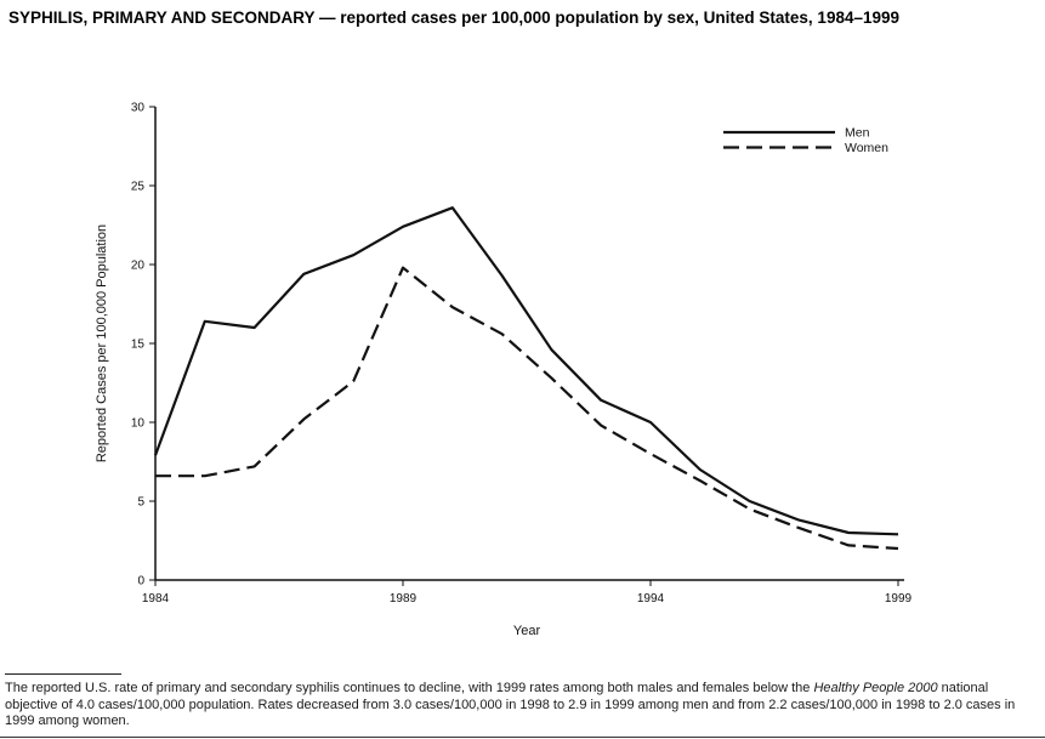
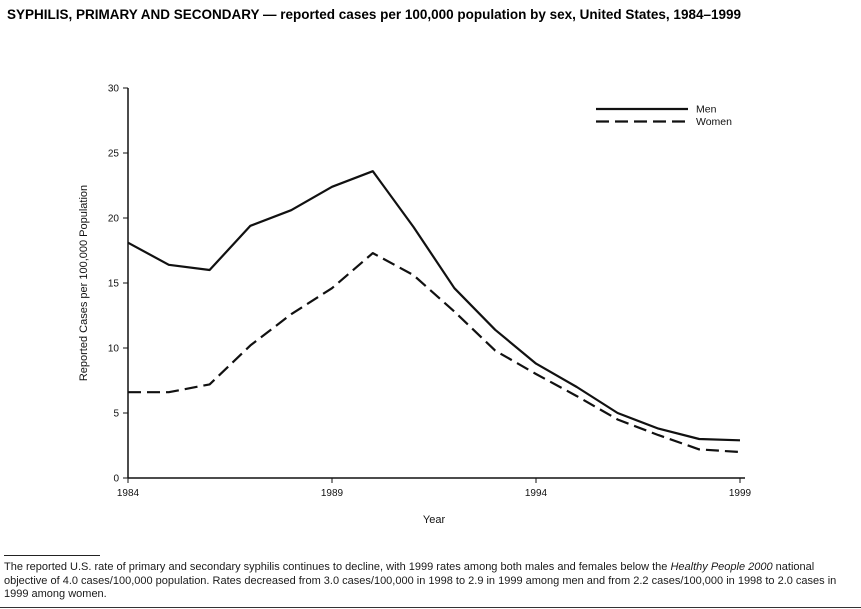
Men/1984: 7.9 -> 18.1
Women/1989: 19.8 -> 14.6
Men/1994: 10.0 -> 8.8
